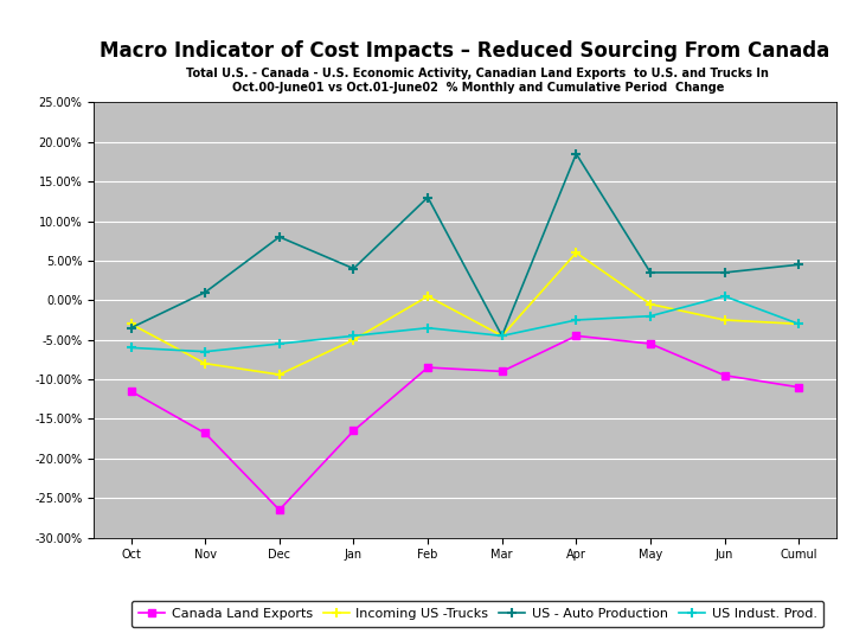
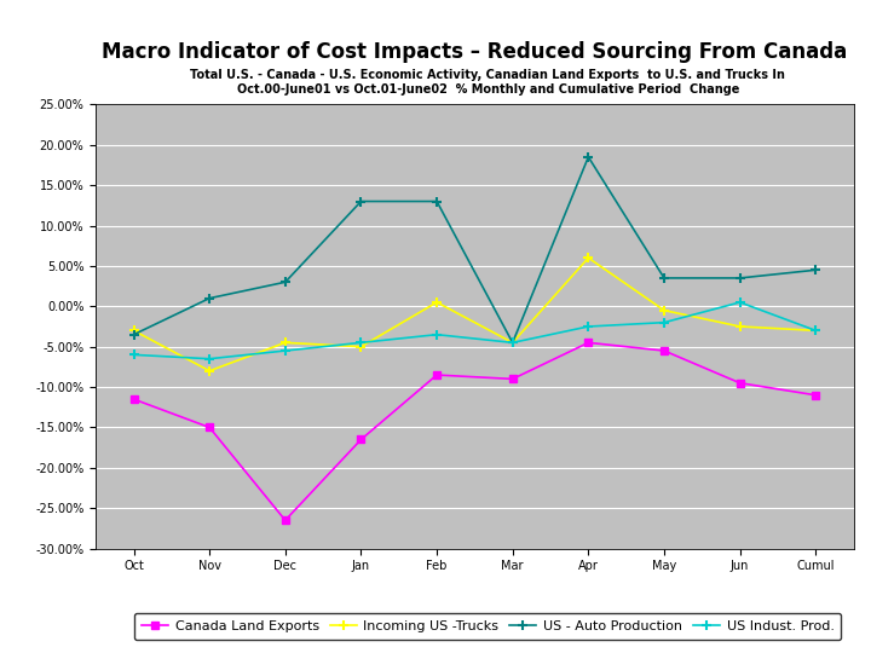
Canada Land Exports/Nov: -16.8% -> -15.0%
Incoming US -Trucks/Dec: -9.4% -> -4.5%
US - Auto Production/Dec: 8.0% -> 3.0%
US - Auto Production/Jan: 4.0% -> 13.0%
